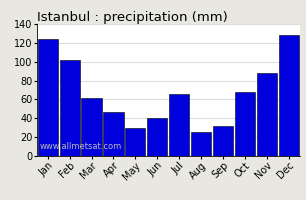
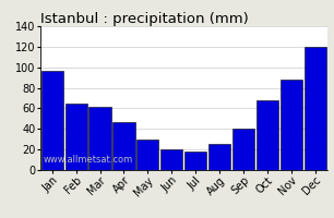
Jan: 124 -> 97
Feb: 102 -> 65
Jun: 40 -> 20
Jul: 66 -> 18
Sep: 32 -> 40
Dec: 128 -> 120
